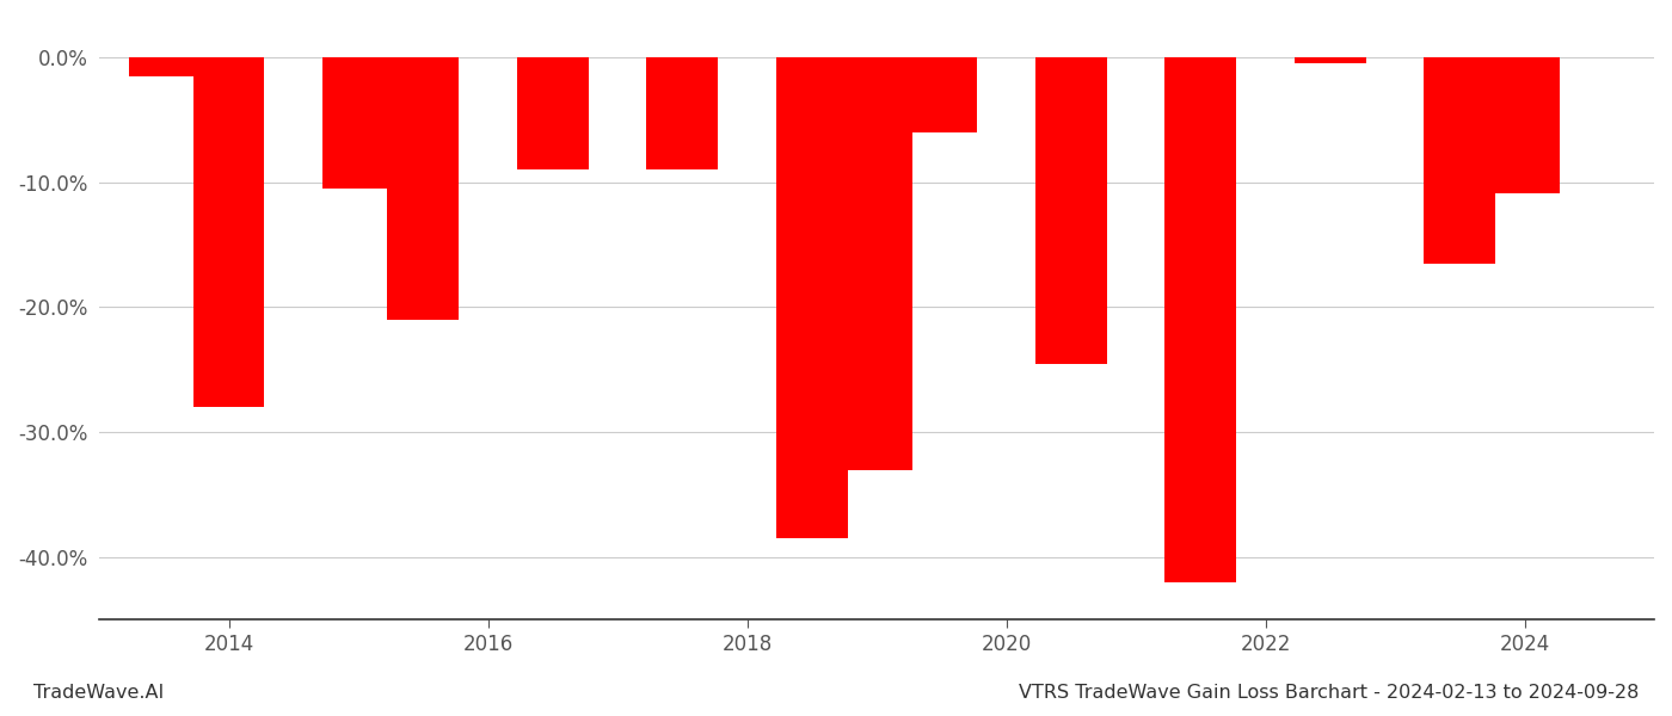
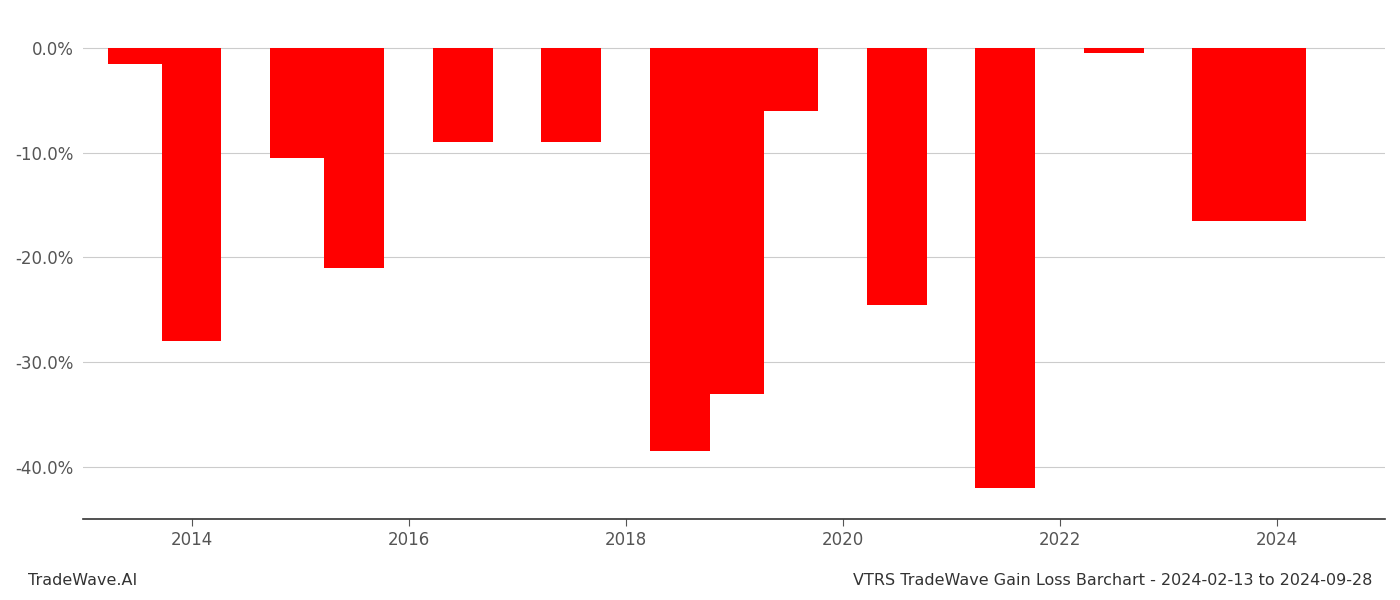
2024: -10.9% -> -16.5%
